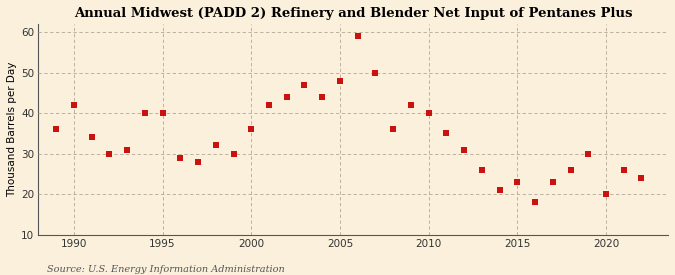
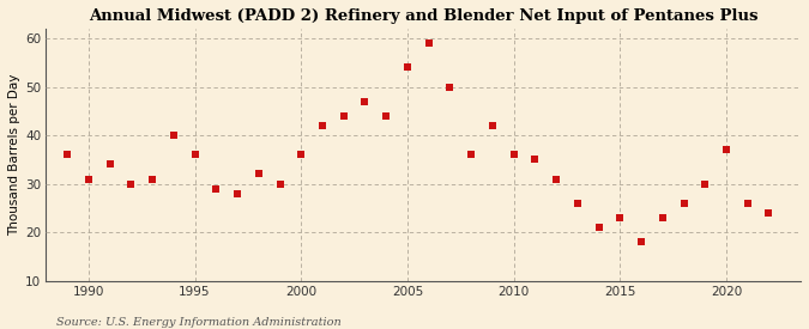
1990: 42 -> 31
1995: 40 -> 36
2005: 48 -> 54
2010: 40 -> 36
2020: 20 -> 37
